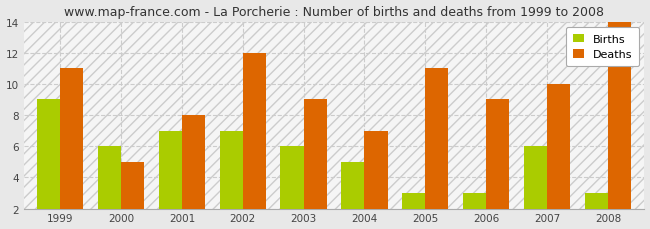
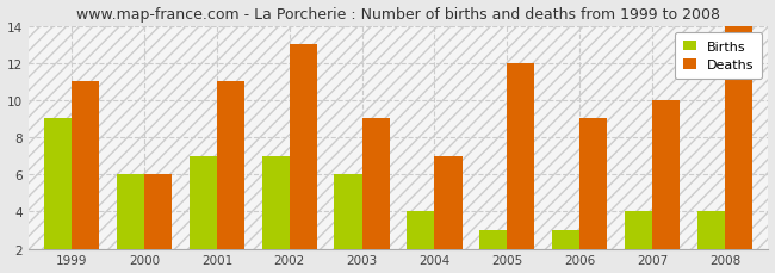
Deaths/2000: 5 -> 6
Deaths/2001: 8 -> 11
Deaths/2002: 12 -> 13
Births/2004: 5 -> 4
Deaths/2005: 11 -> 12
Births/2007: 6 -> 4
Births/2008: 3 -> 4
